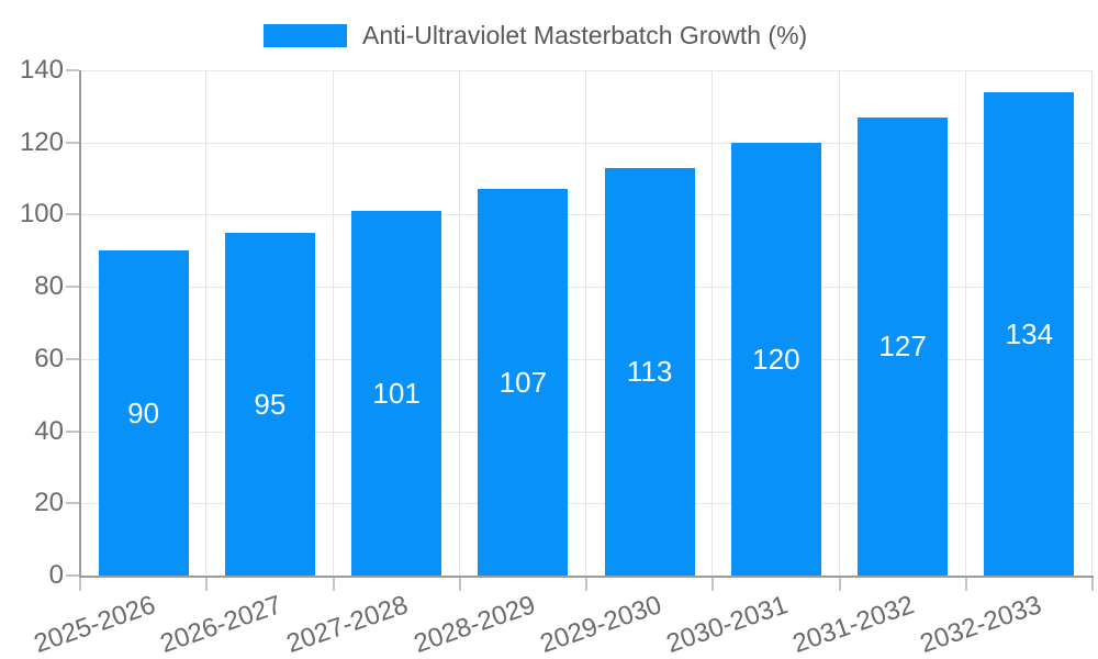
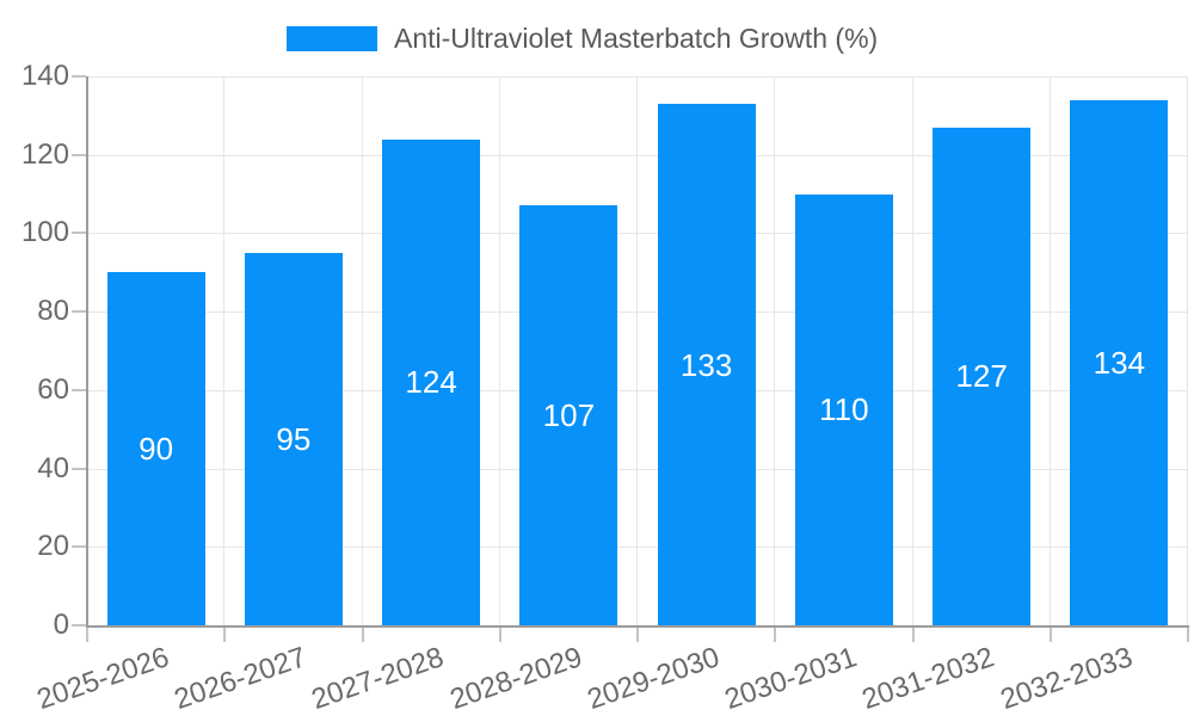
2027-2028: 101 -> 124
2029-2030: 113 -> 133
2030-2031: 120 -> 110
